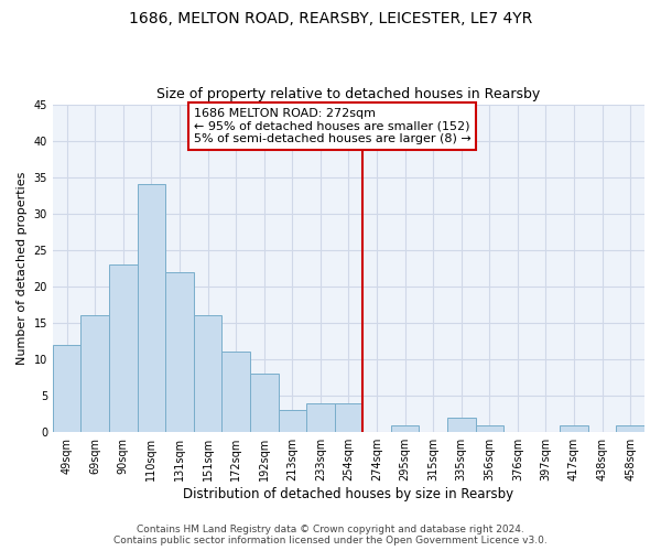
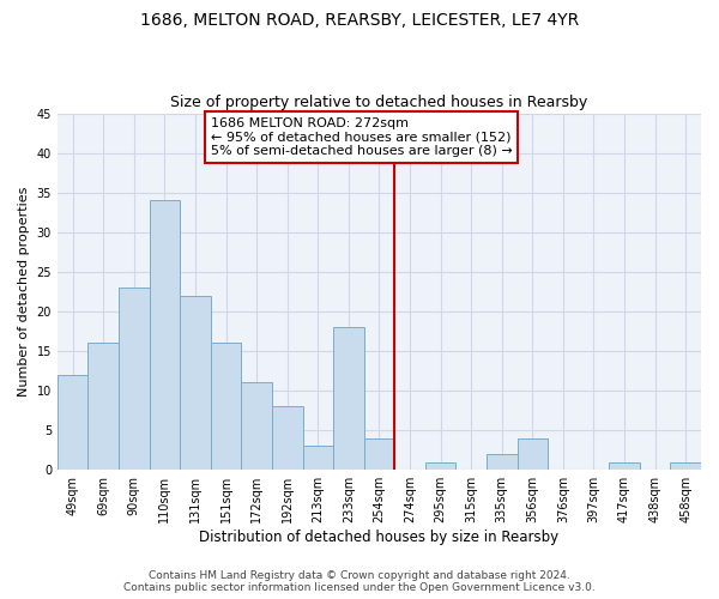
233sqm: 4 -> 18
356sqm: 1 -> 4
